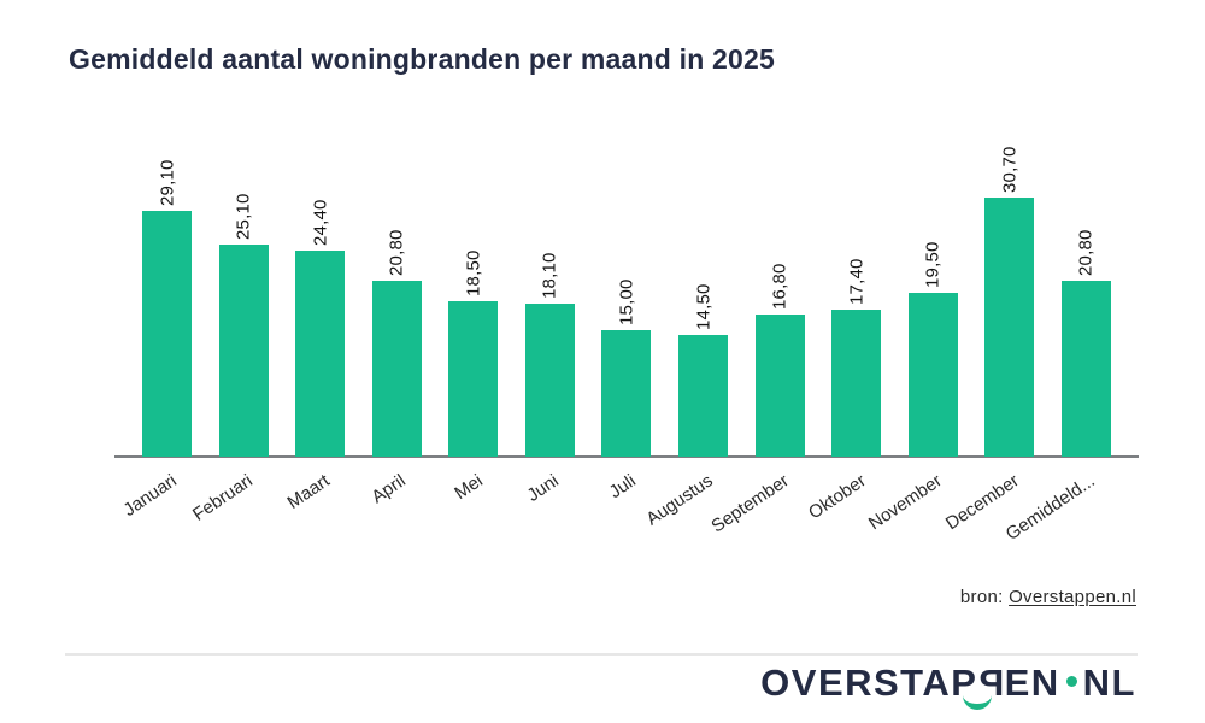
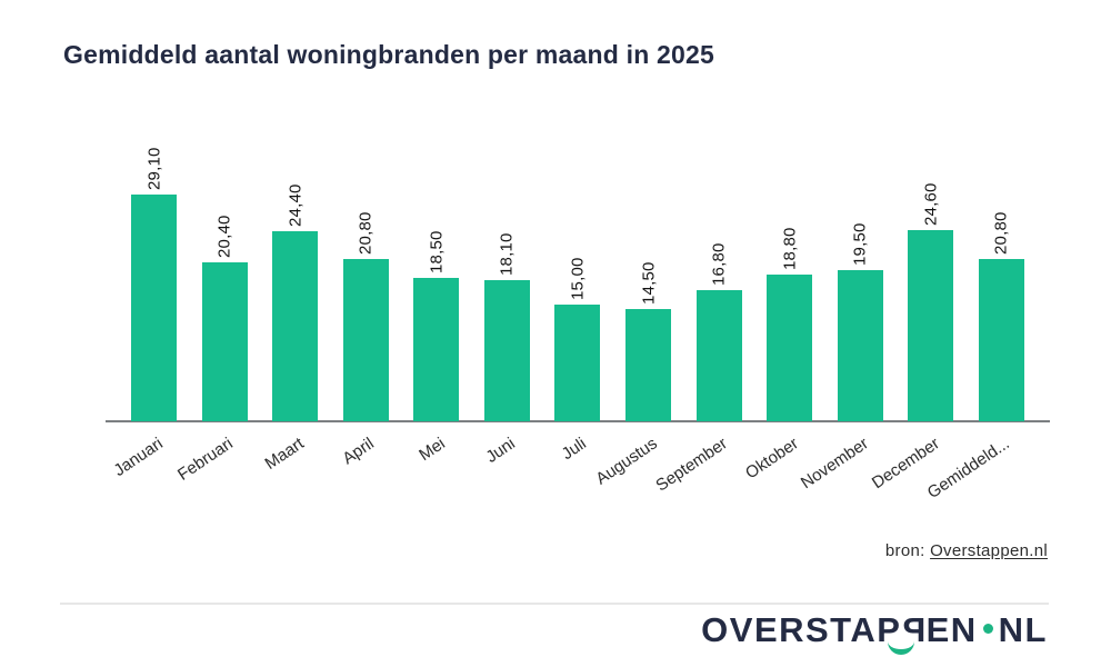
Februari: 25,10 -> 20,40
Oktober: 17,40 -> 18,80
December: 30,70 -> 24,60
